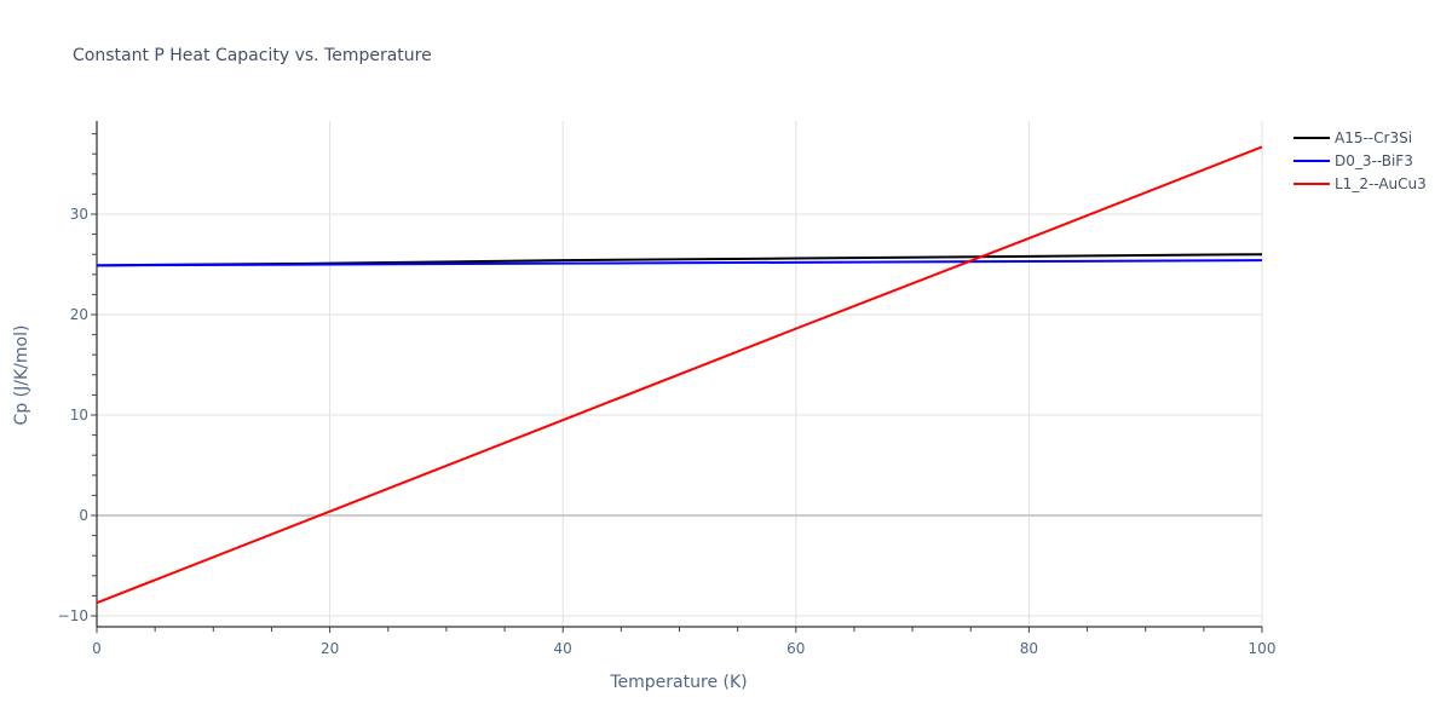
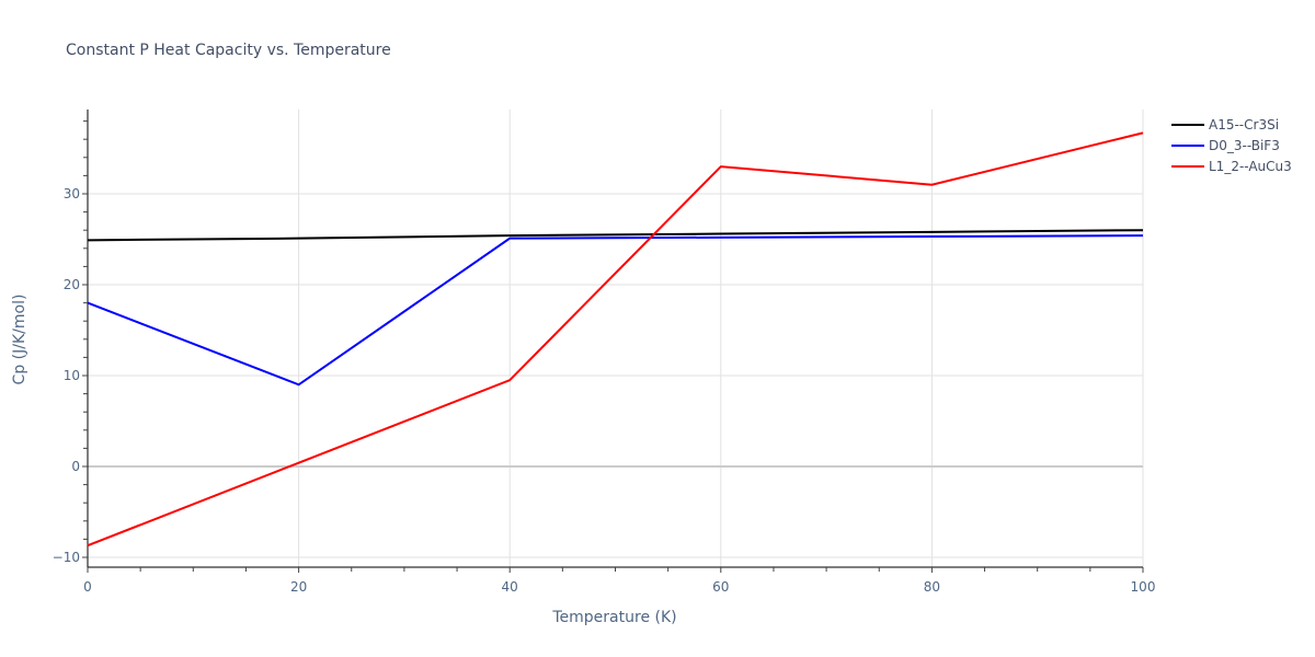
D0_3--BiF3/0: 25 -> 18
D0_3--BiF3/20: 25 -> 9
L1_2--AuCu3/60: 19 -> 33
L1_2--AuCu3/80: 28 -> 31
